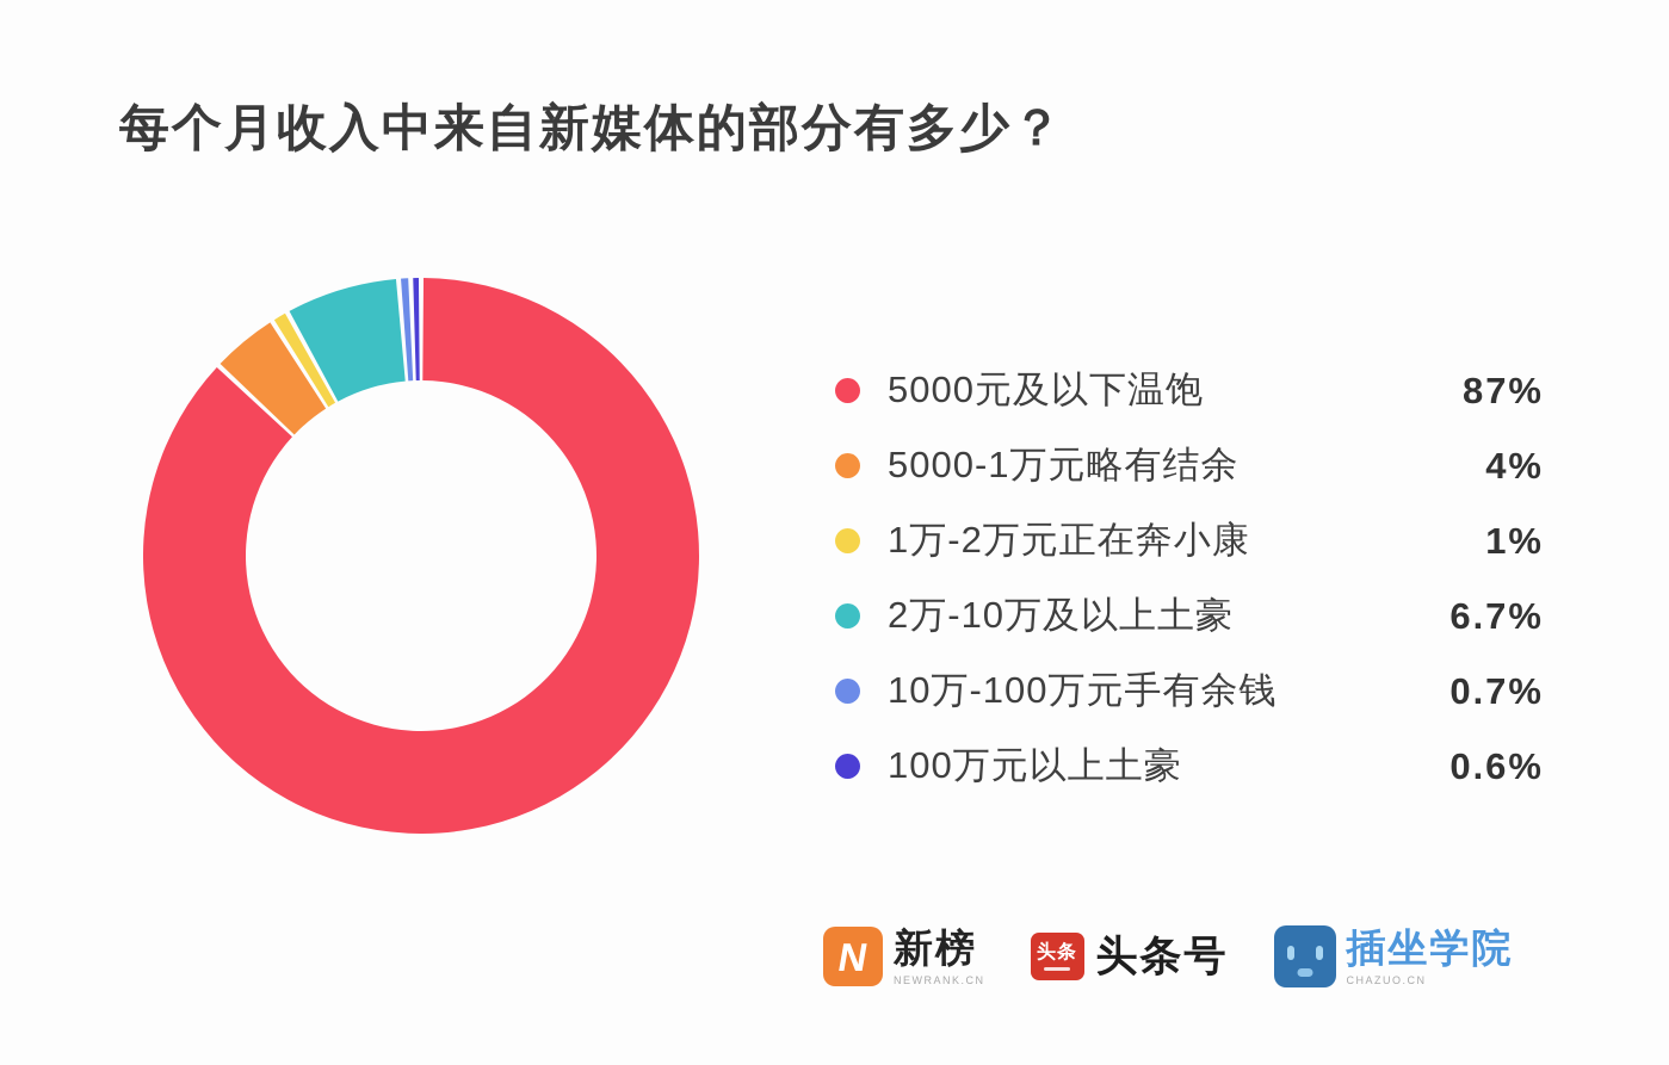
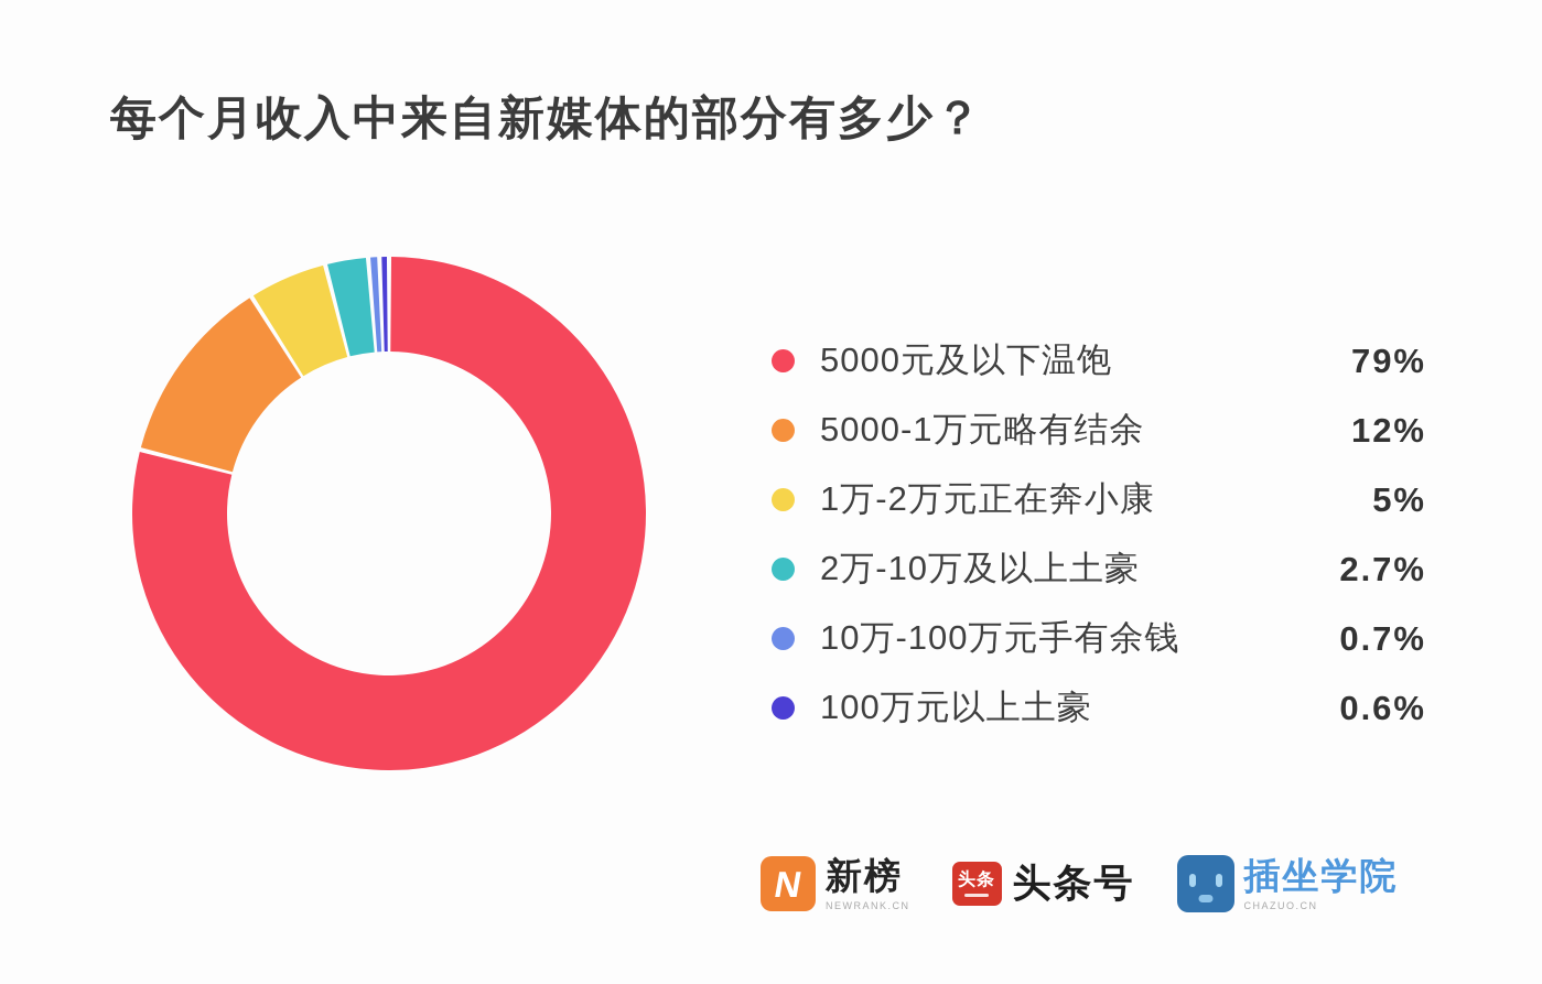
5000元及以下温饱: 87% -> 79%
5000-1万元略有结余: 4% -> 12%
1万-2万元正在奔小康: 1% -> 5%
2万-10万及以上土豪: 6.7% -> 2.7%
